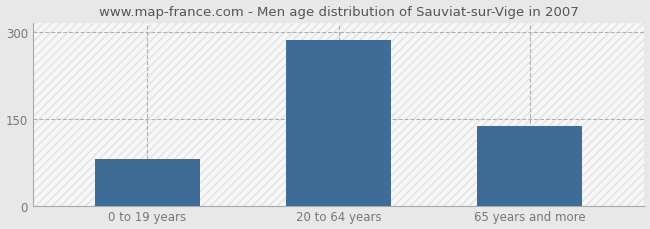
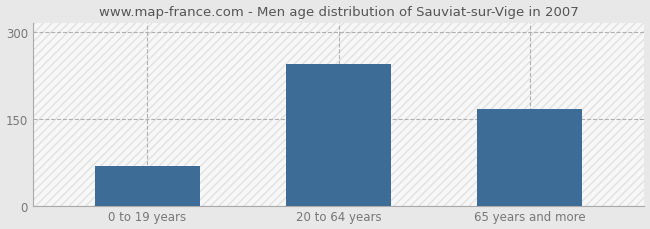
0 to 19 years: 80 -> 68
20 to 64 years: 285 -> 244
65 years and more: 138 -> 166
